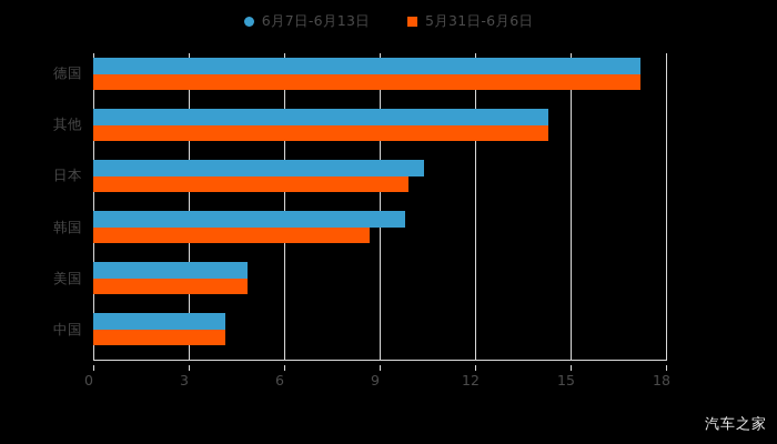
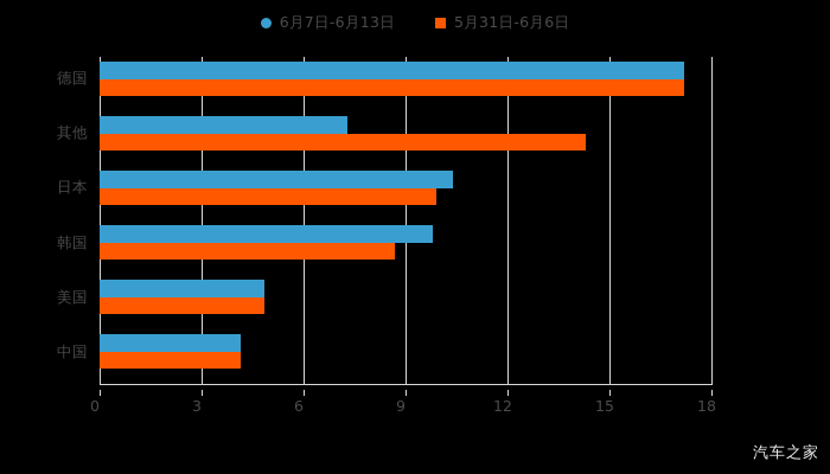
6月7日-6月13日/其他: 14.3 -> 7.3
